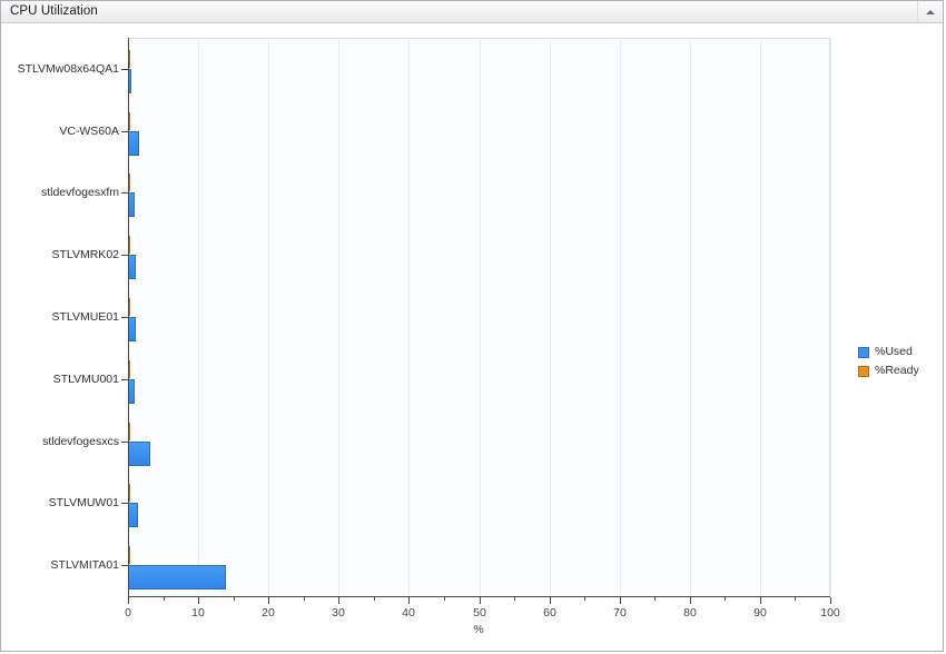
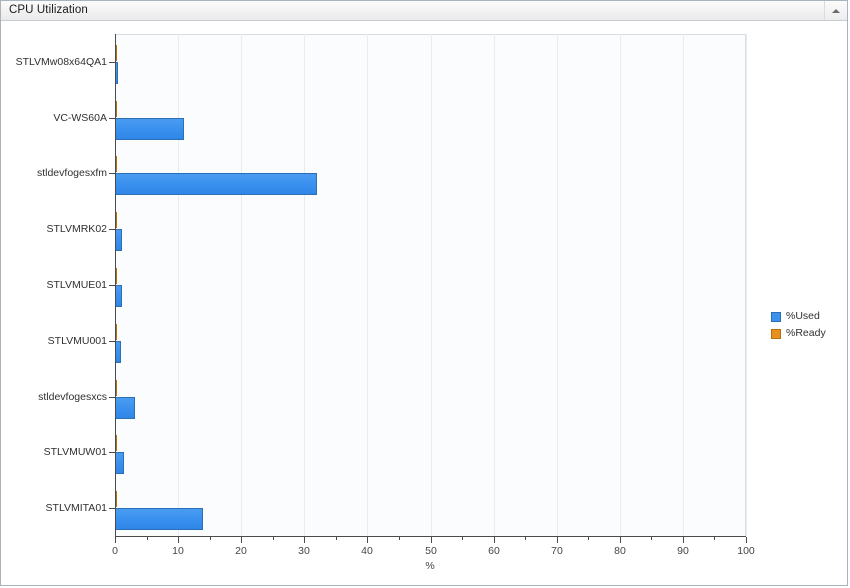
%Used/VC-WS60A: 2 -> 11
%Used/stldevfogesxfm: 1 -> 32
